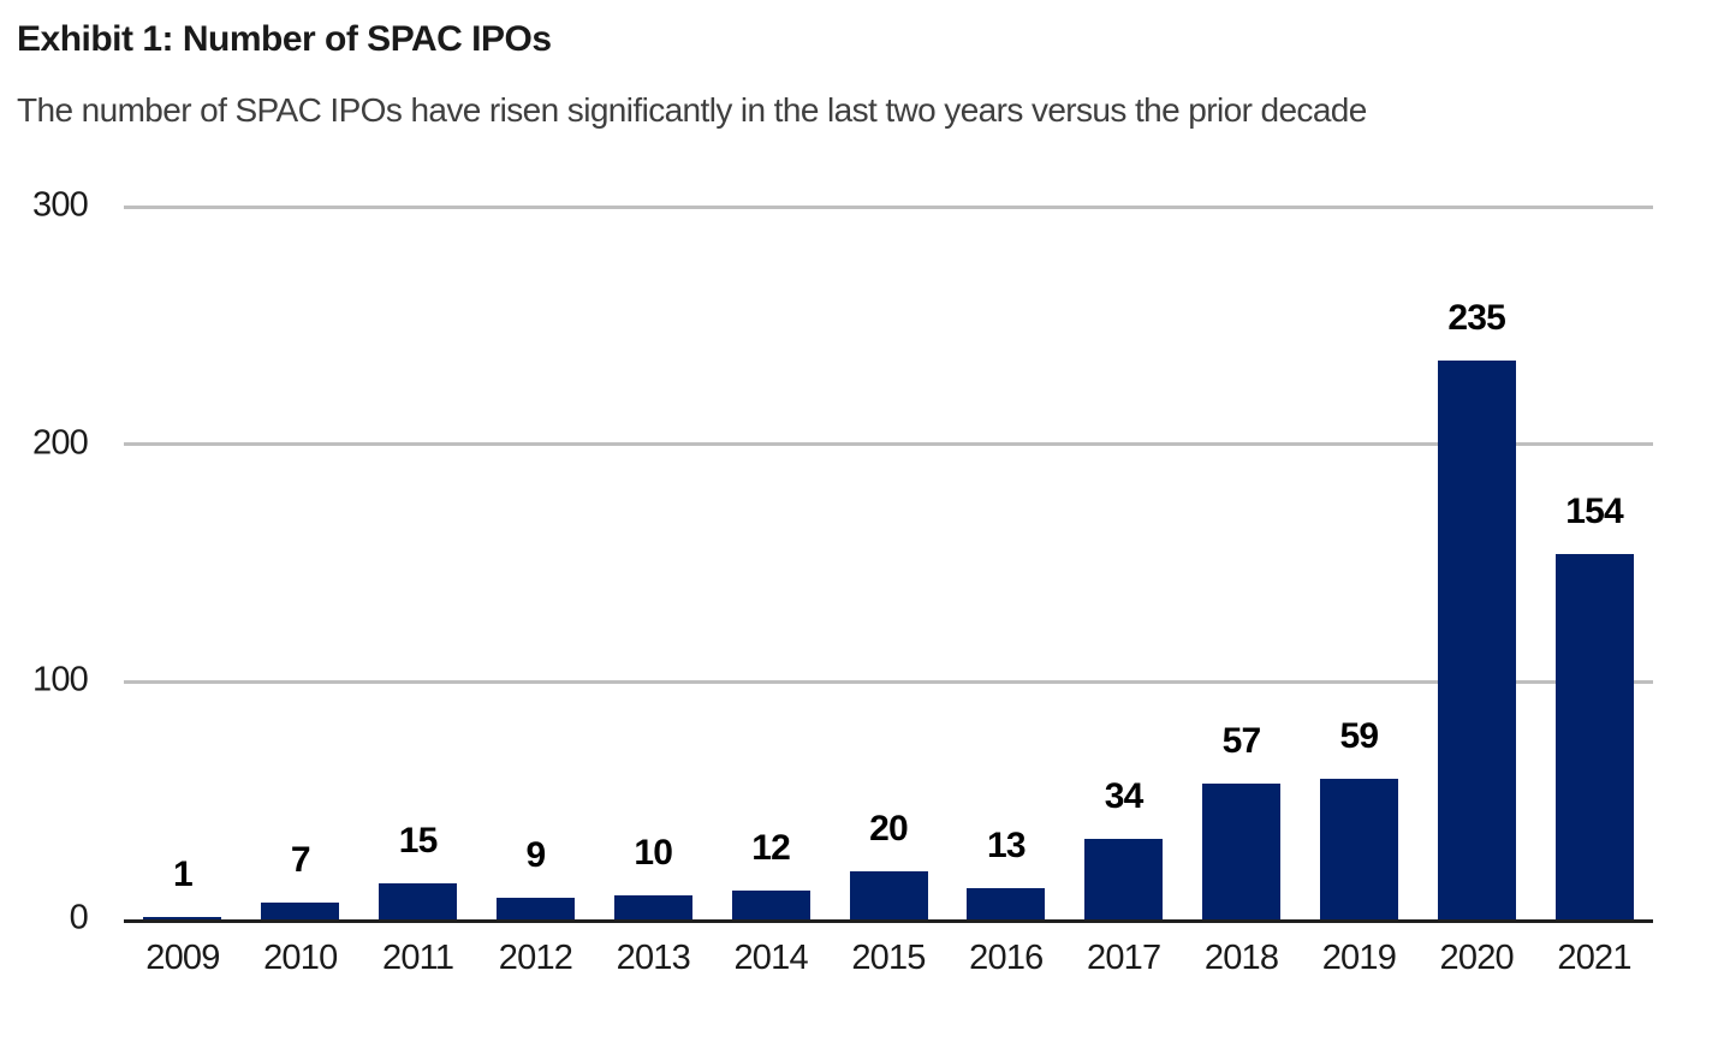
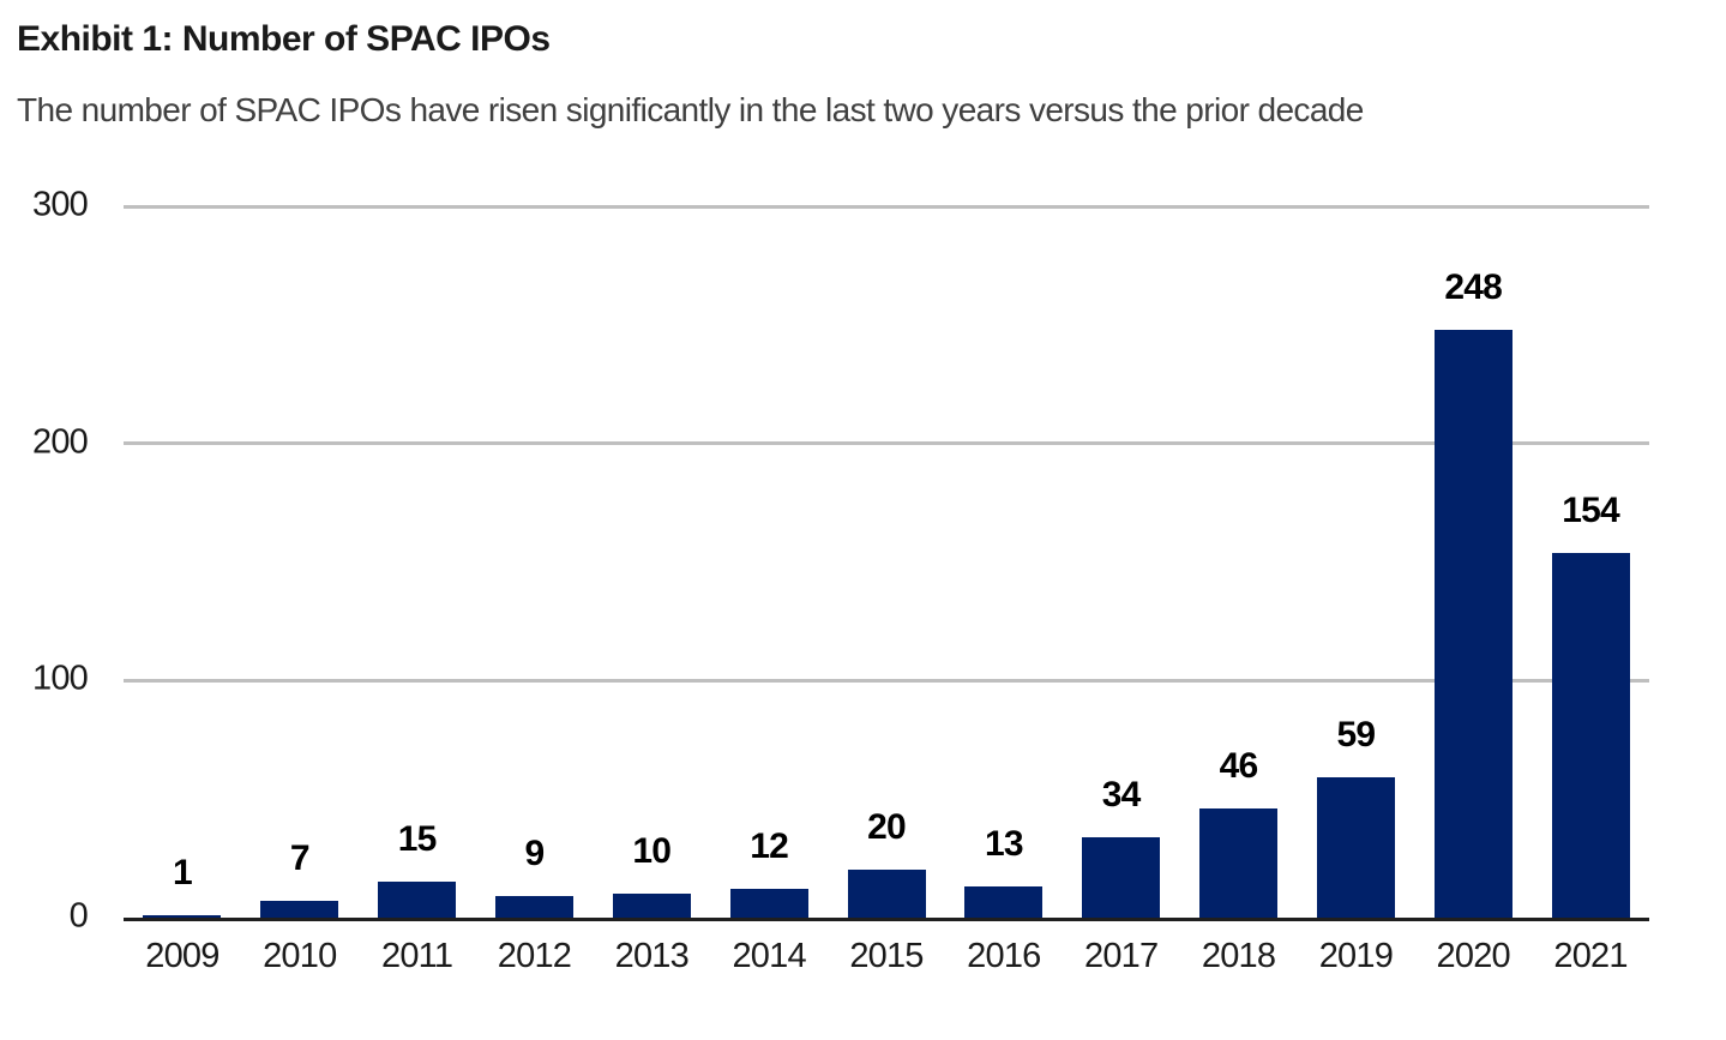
2018: 57 -> 46
2020: 235 -> 248
